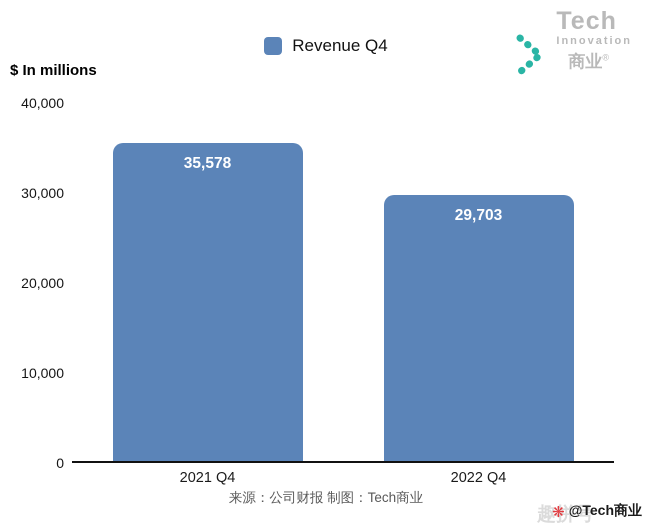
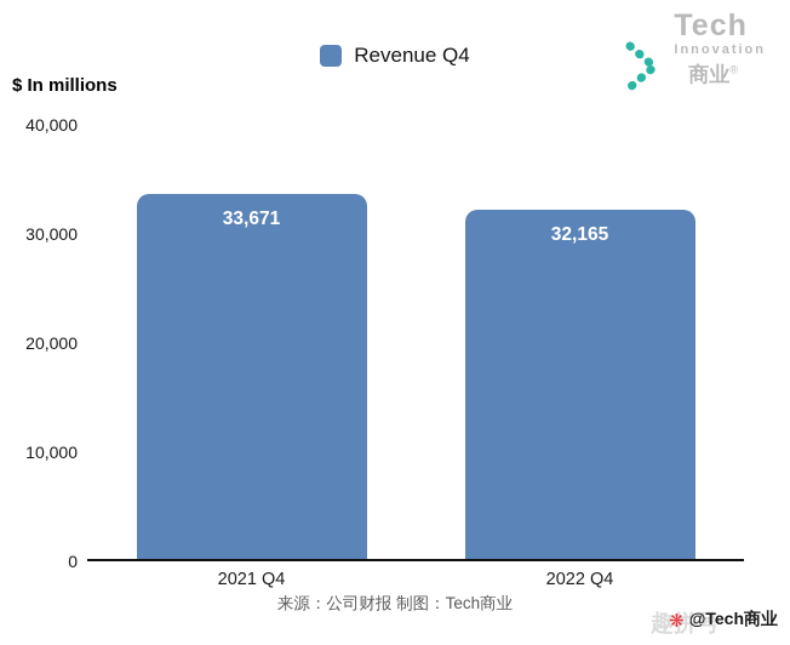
2021 Q4: 35,578 -> 33,671
2022 Q4: 29,703 -> 32,165
